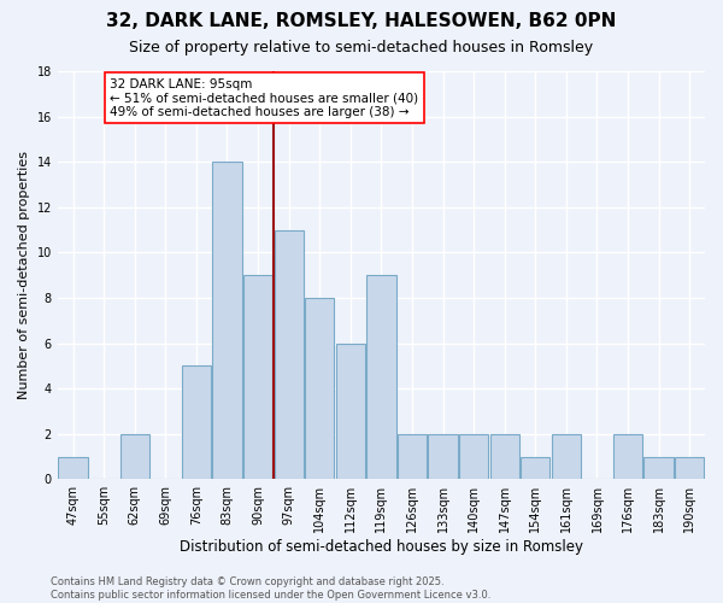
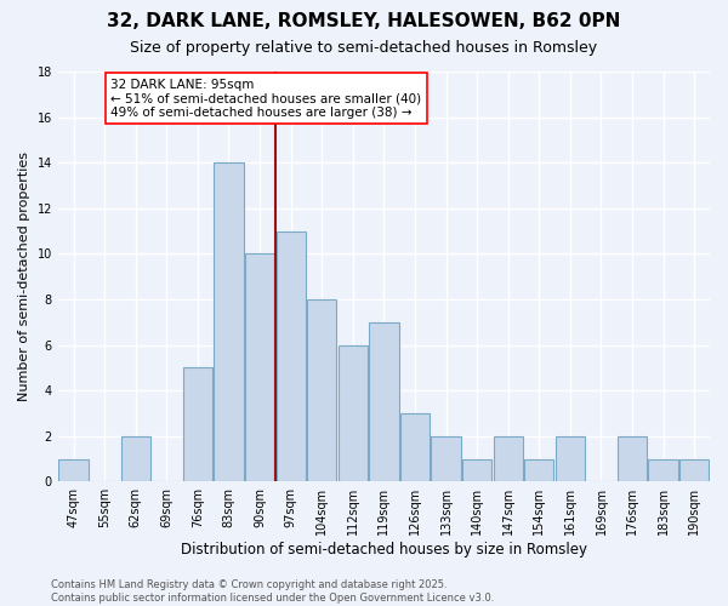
90sqm: 9 -> 10
119sqm: 9 -> 7
126sqm: 2 -> 3
140sqm: 2 -> 1
